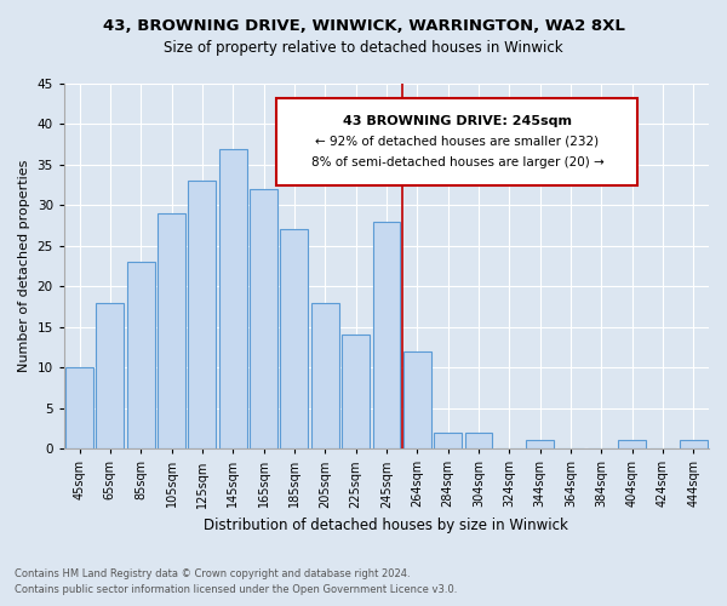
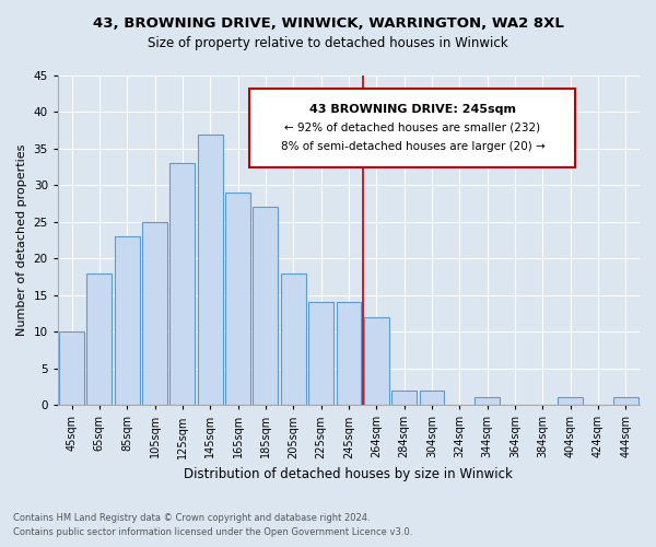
105sqm: 29 -> 25
165sqm: 32 -> 29
245sqm: 28 -> 14
